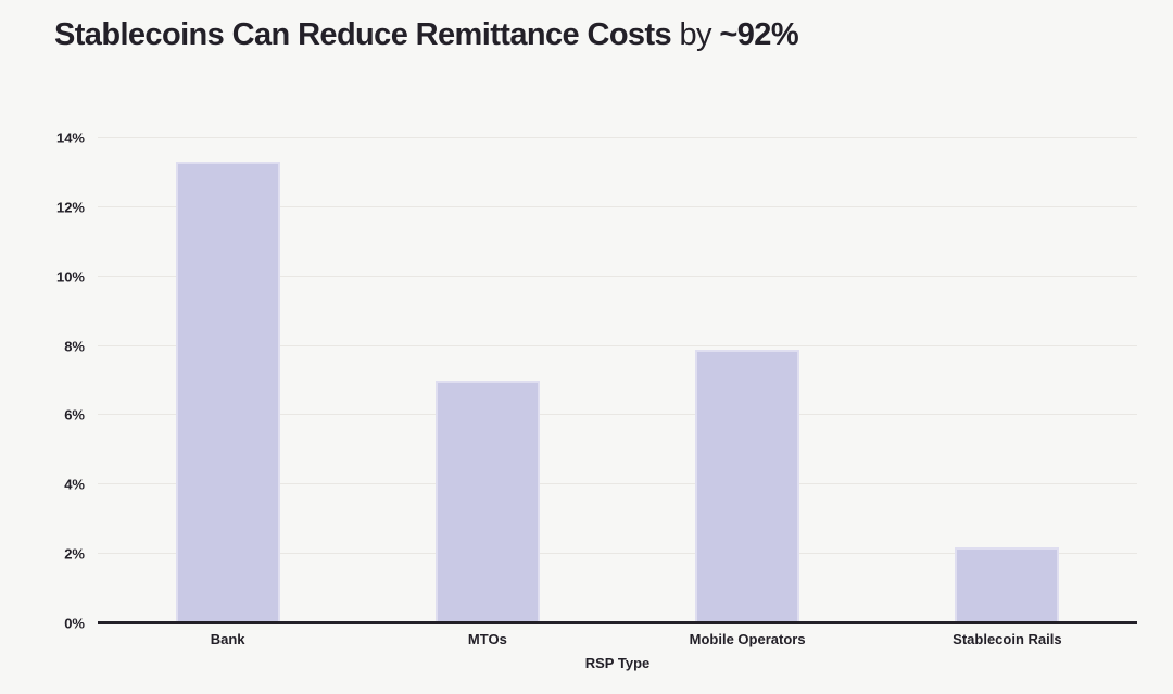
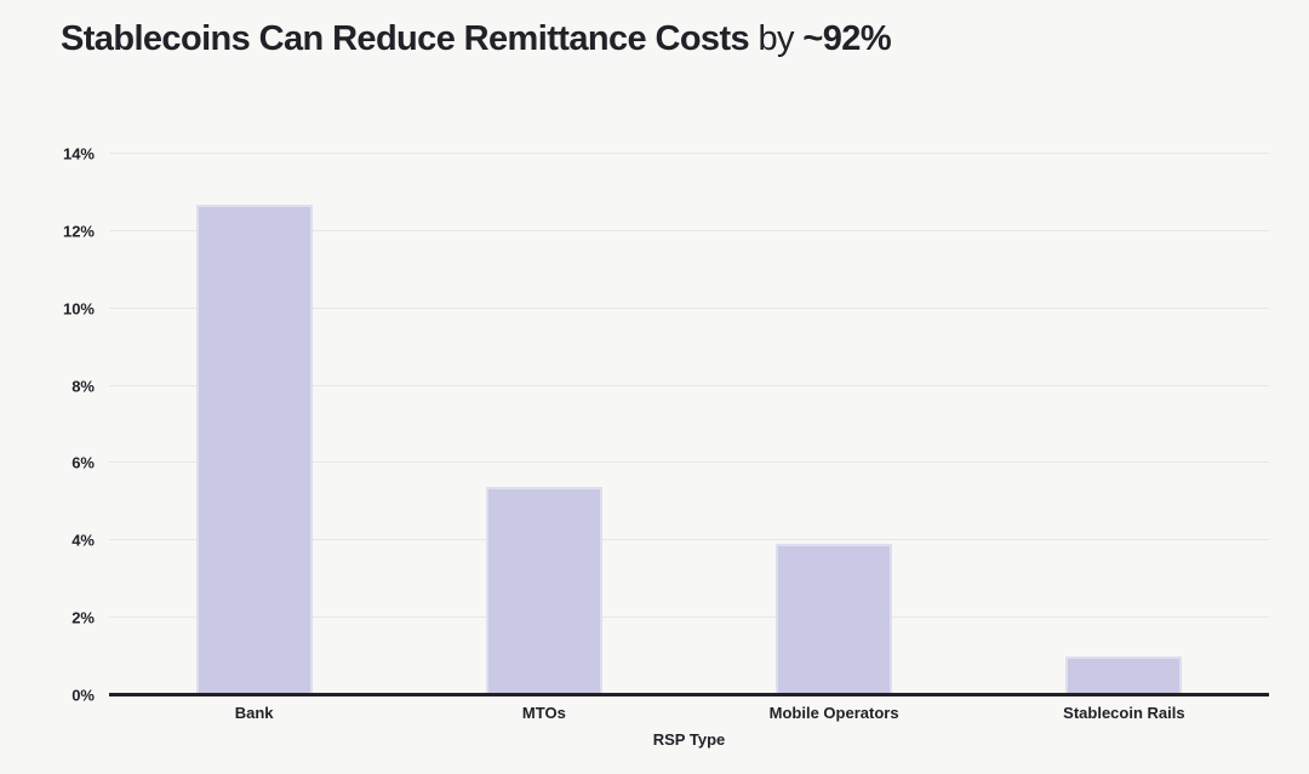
Bank: 13.3% -> 12.7%
MTOs: 7.0% -> 5.4%
Mobile Operators: 7.9% -> 3.9%
Stablecoin Rails: 2.2% -> 1.0%
